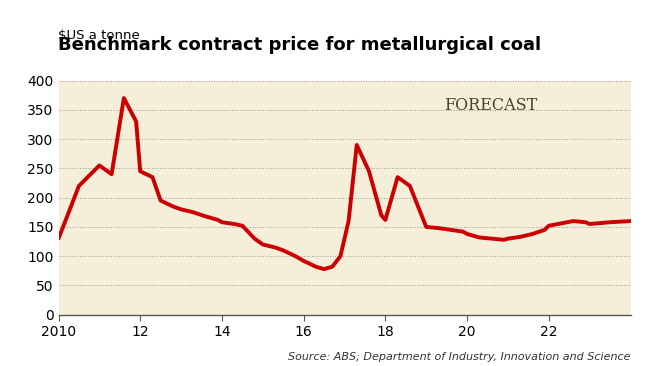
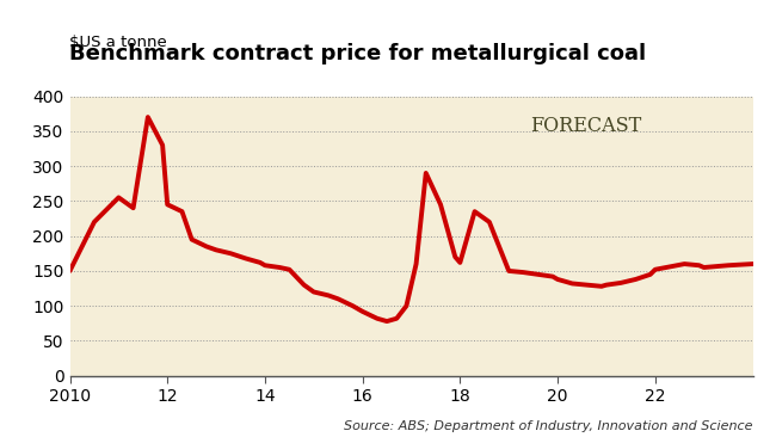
2010: 130 -> 150
